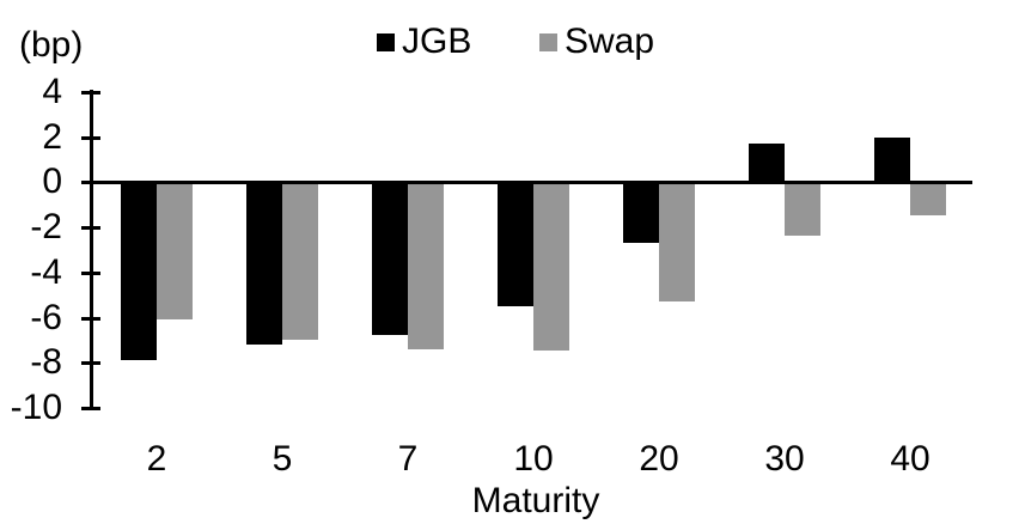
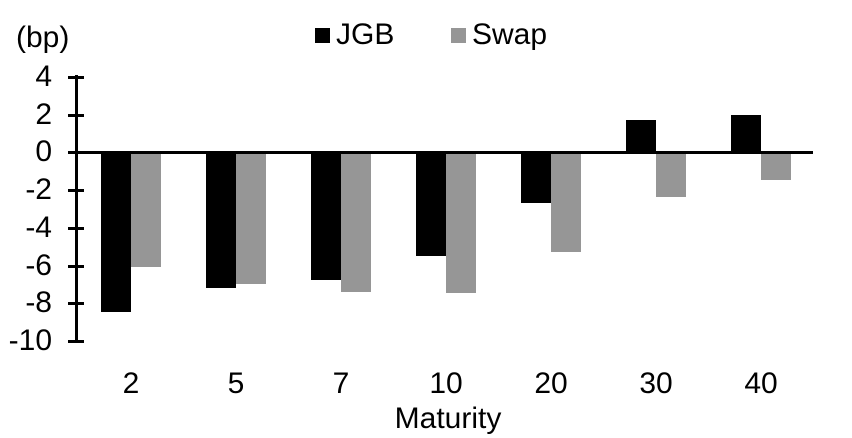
JGB/2: -7.9 -> -8.5
